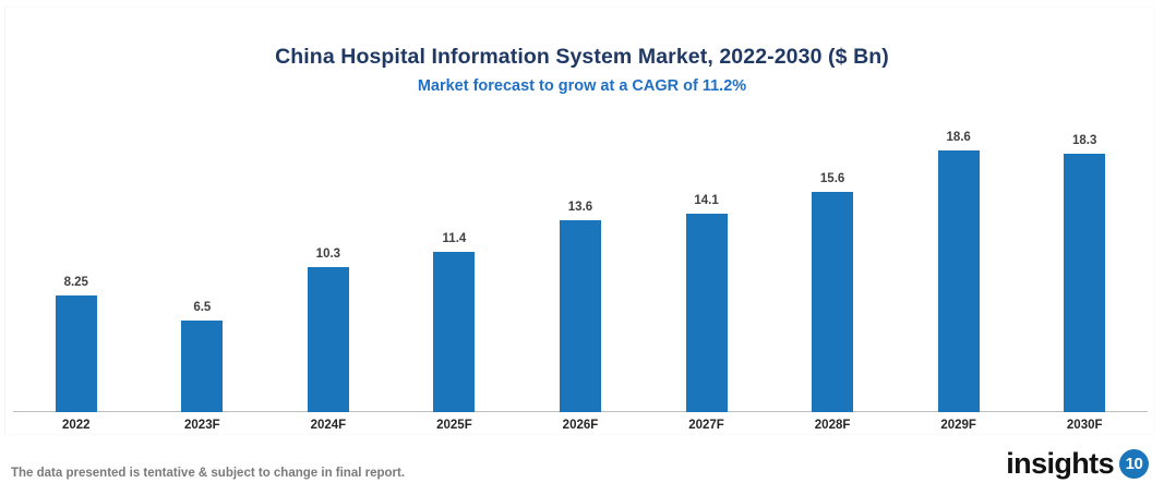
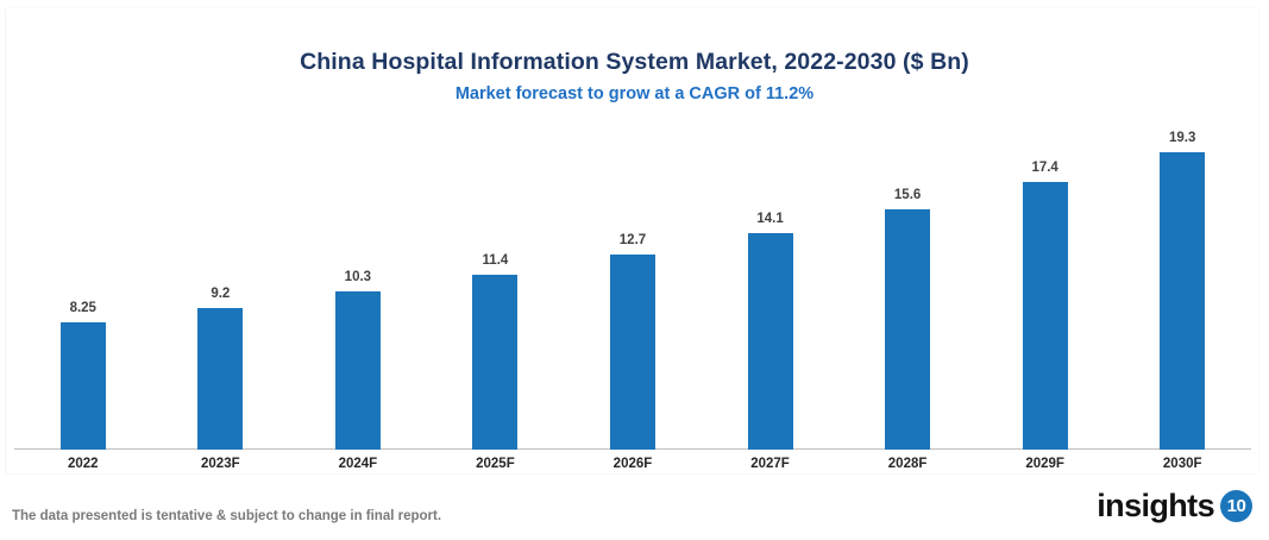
2023F: 6.5 -> 9.2
2026F: 13.6 -> 12.7
2029F: 18.6 -> 17.4
2030F: 18.3 -> 19.3
